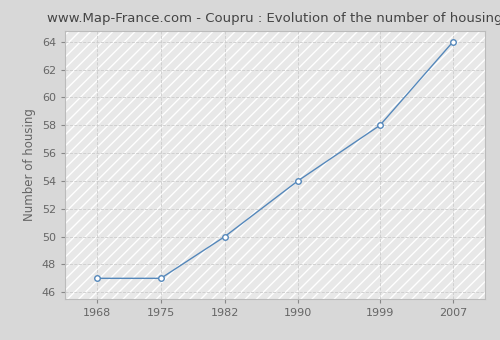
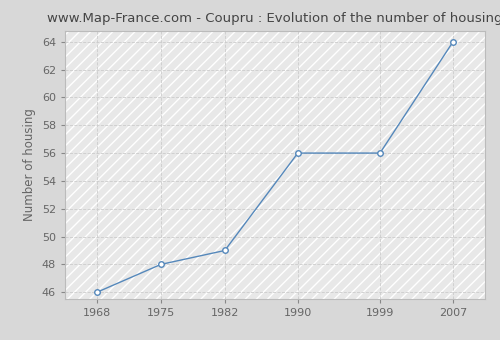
1968: 47 -> 46
1975: 47 -> 48
1982: 50 -> 49
1990: 54 -> 56
1999: 58 -> 56
